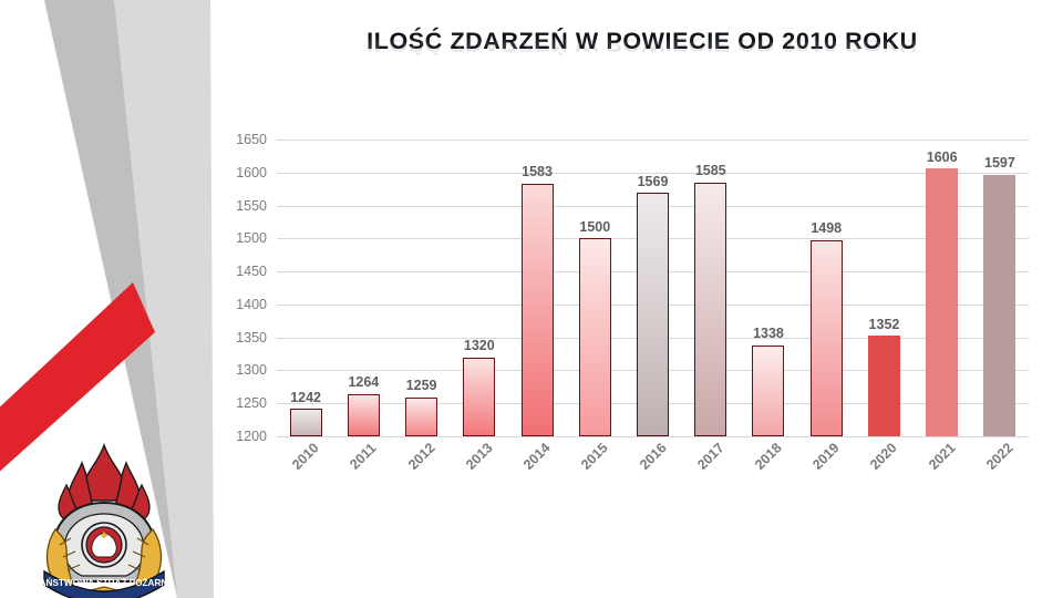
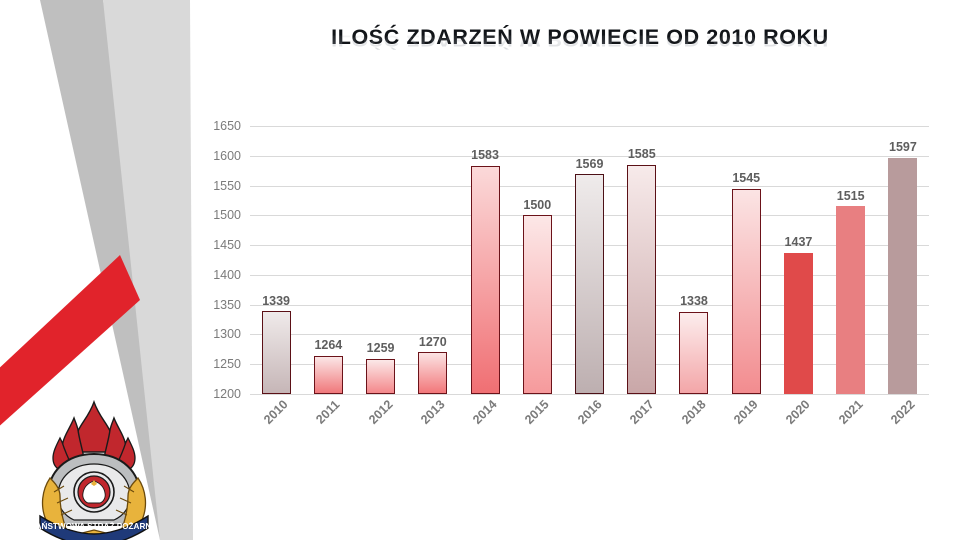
2010: 1242 -> 1339
2013: 1320 -> 1270
2019: 1498 -> 1545
2020: 1352 -> 1437
2021: 1606 -> 1515
